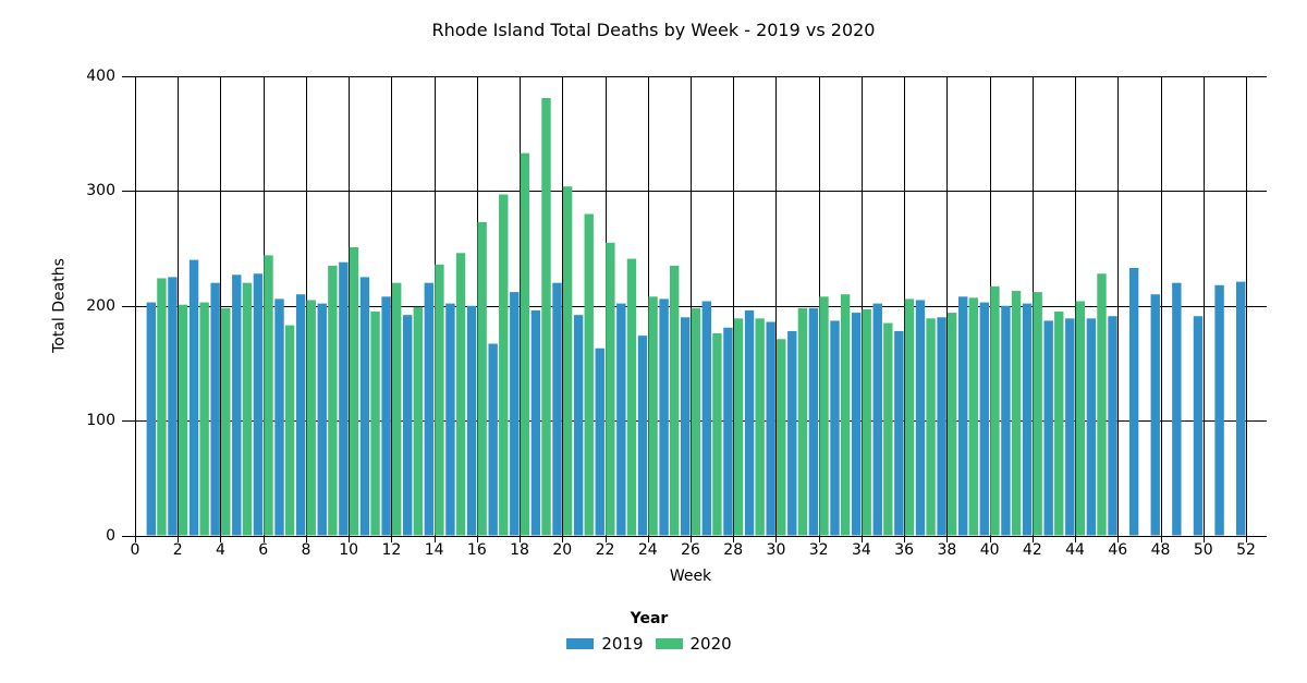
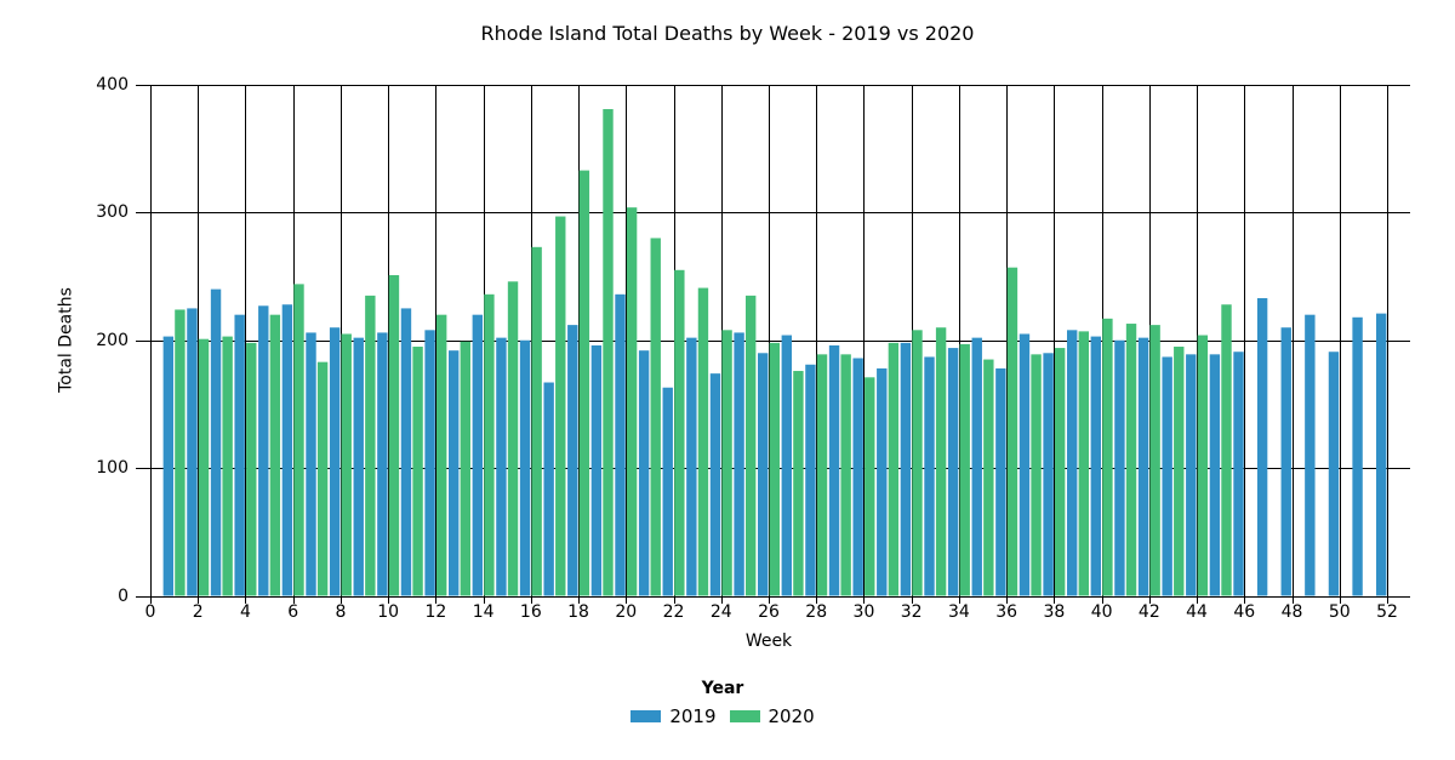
2019/10: 238 -> 206
2019/20: 220 -> 236
2020/36: 206 -> 257
